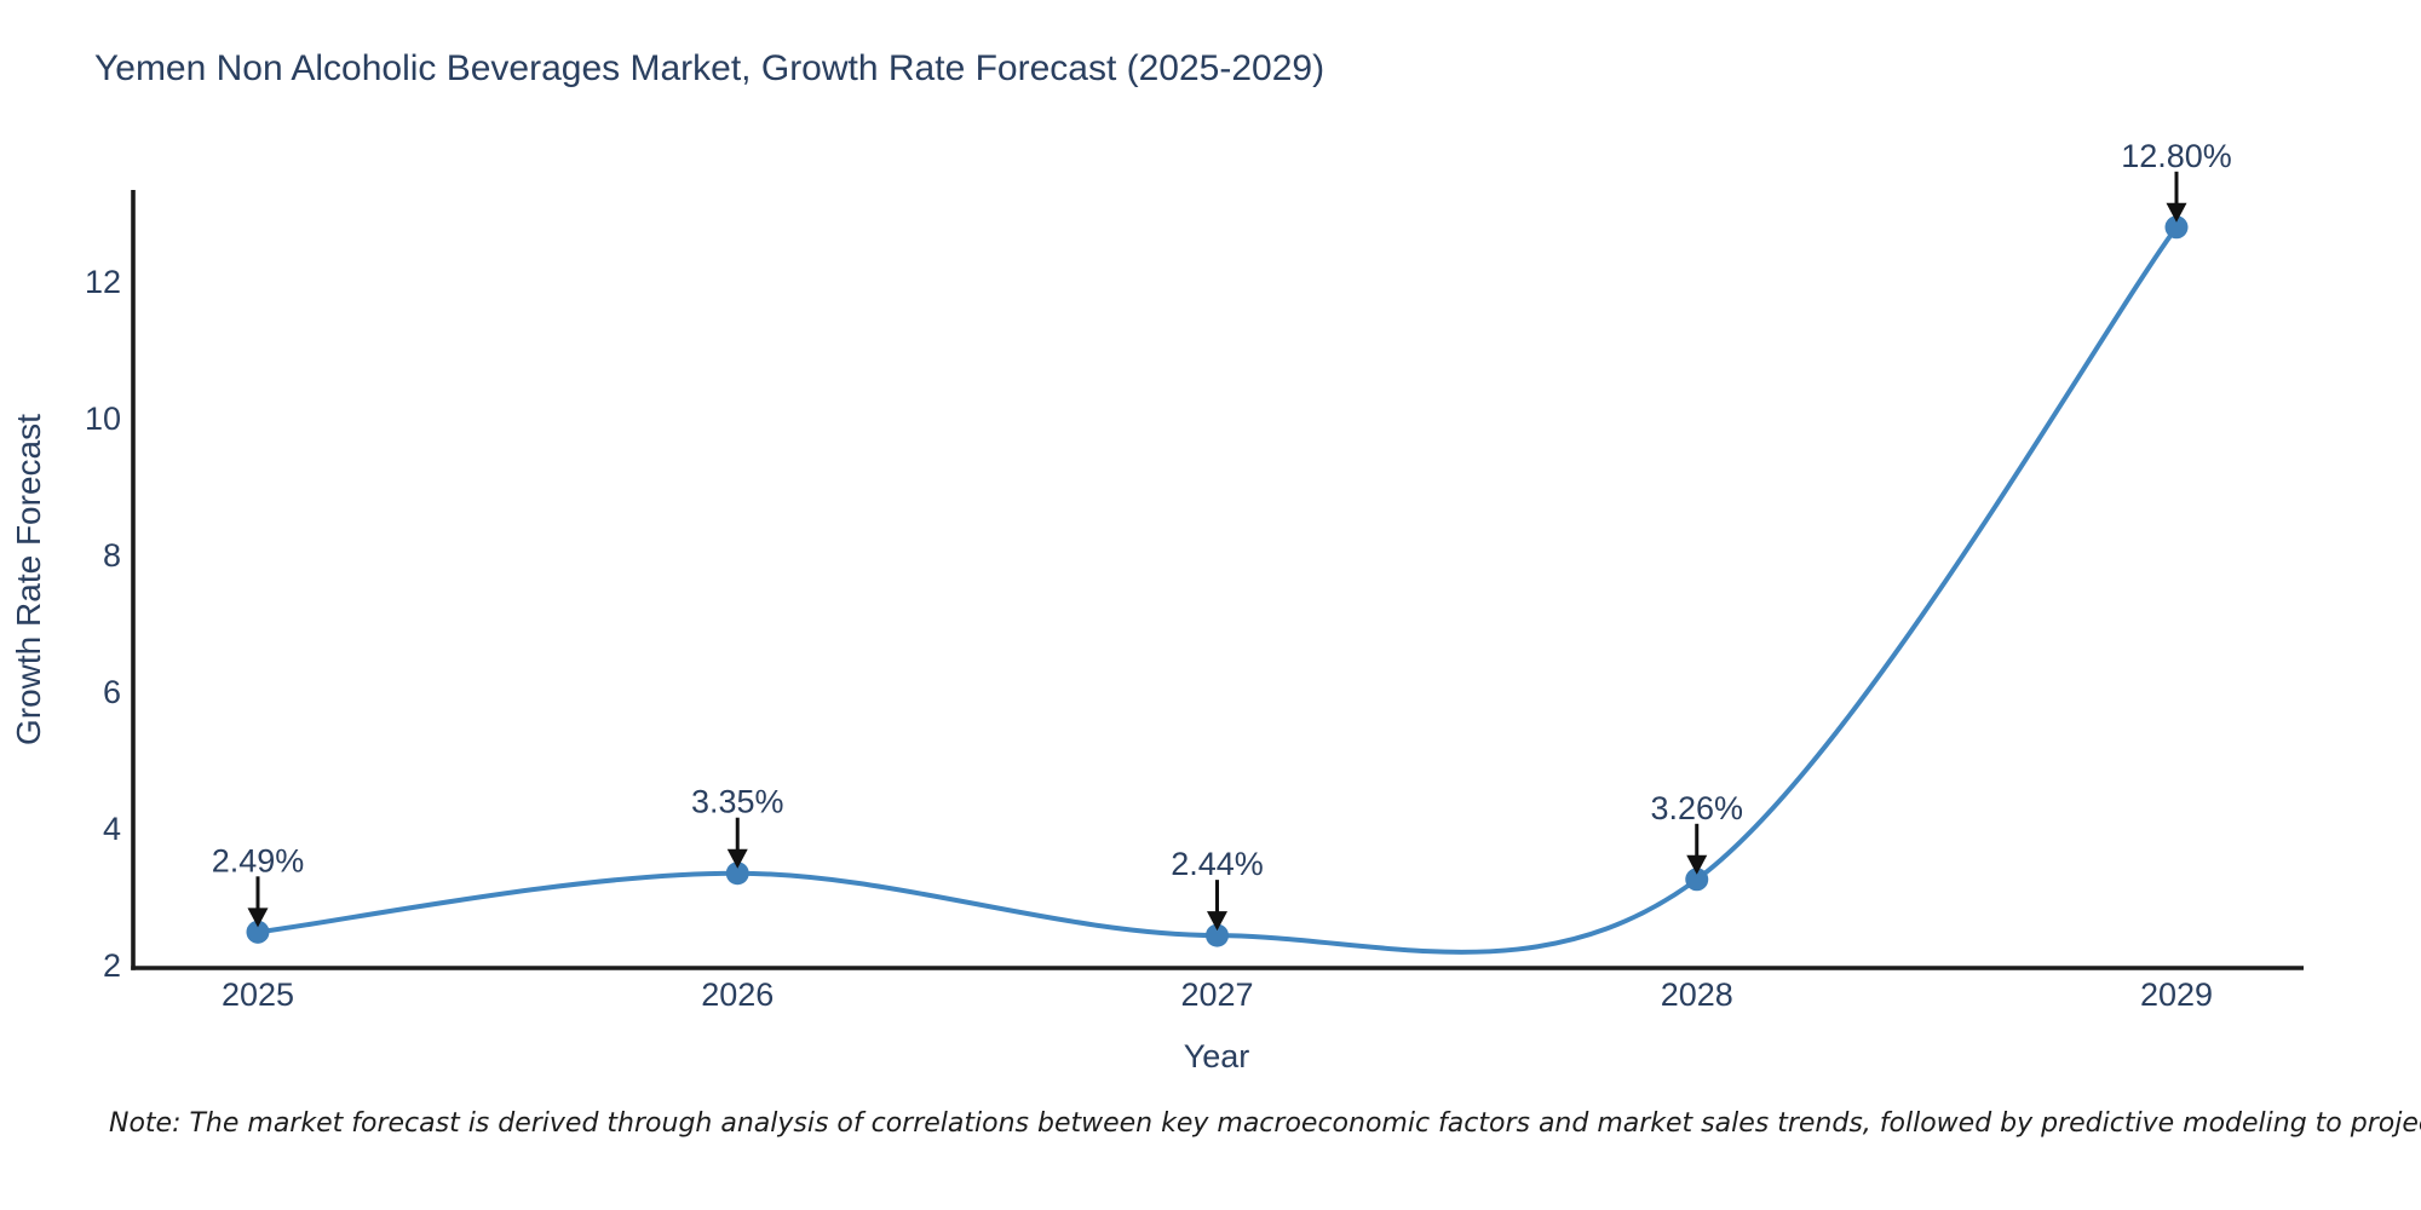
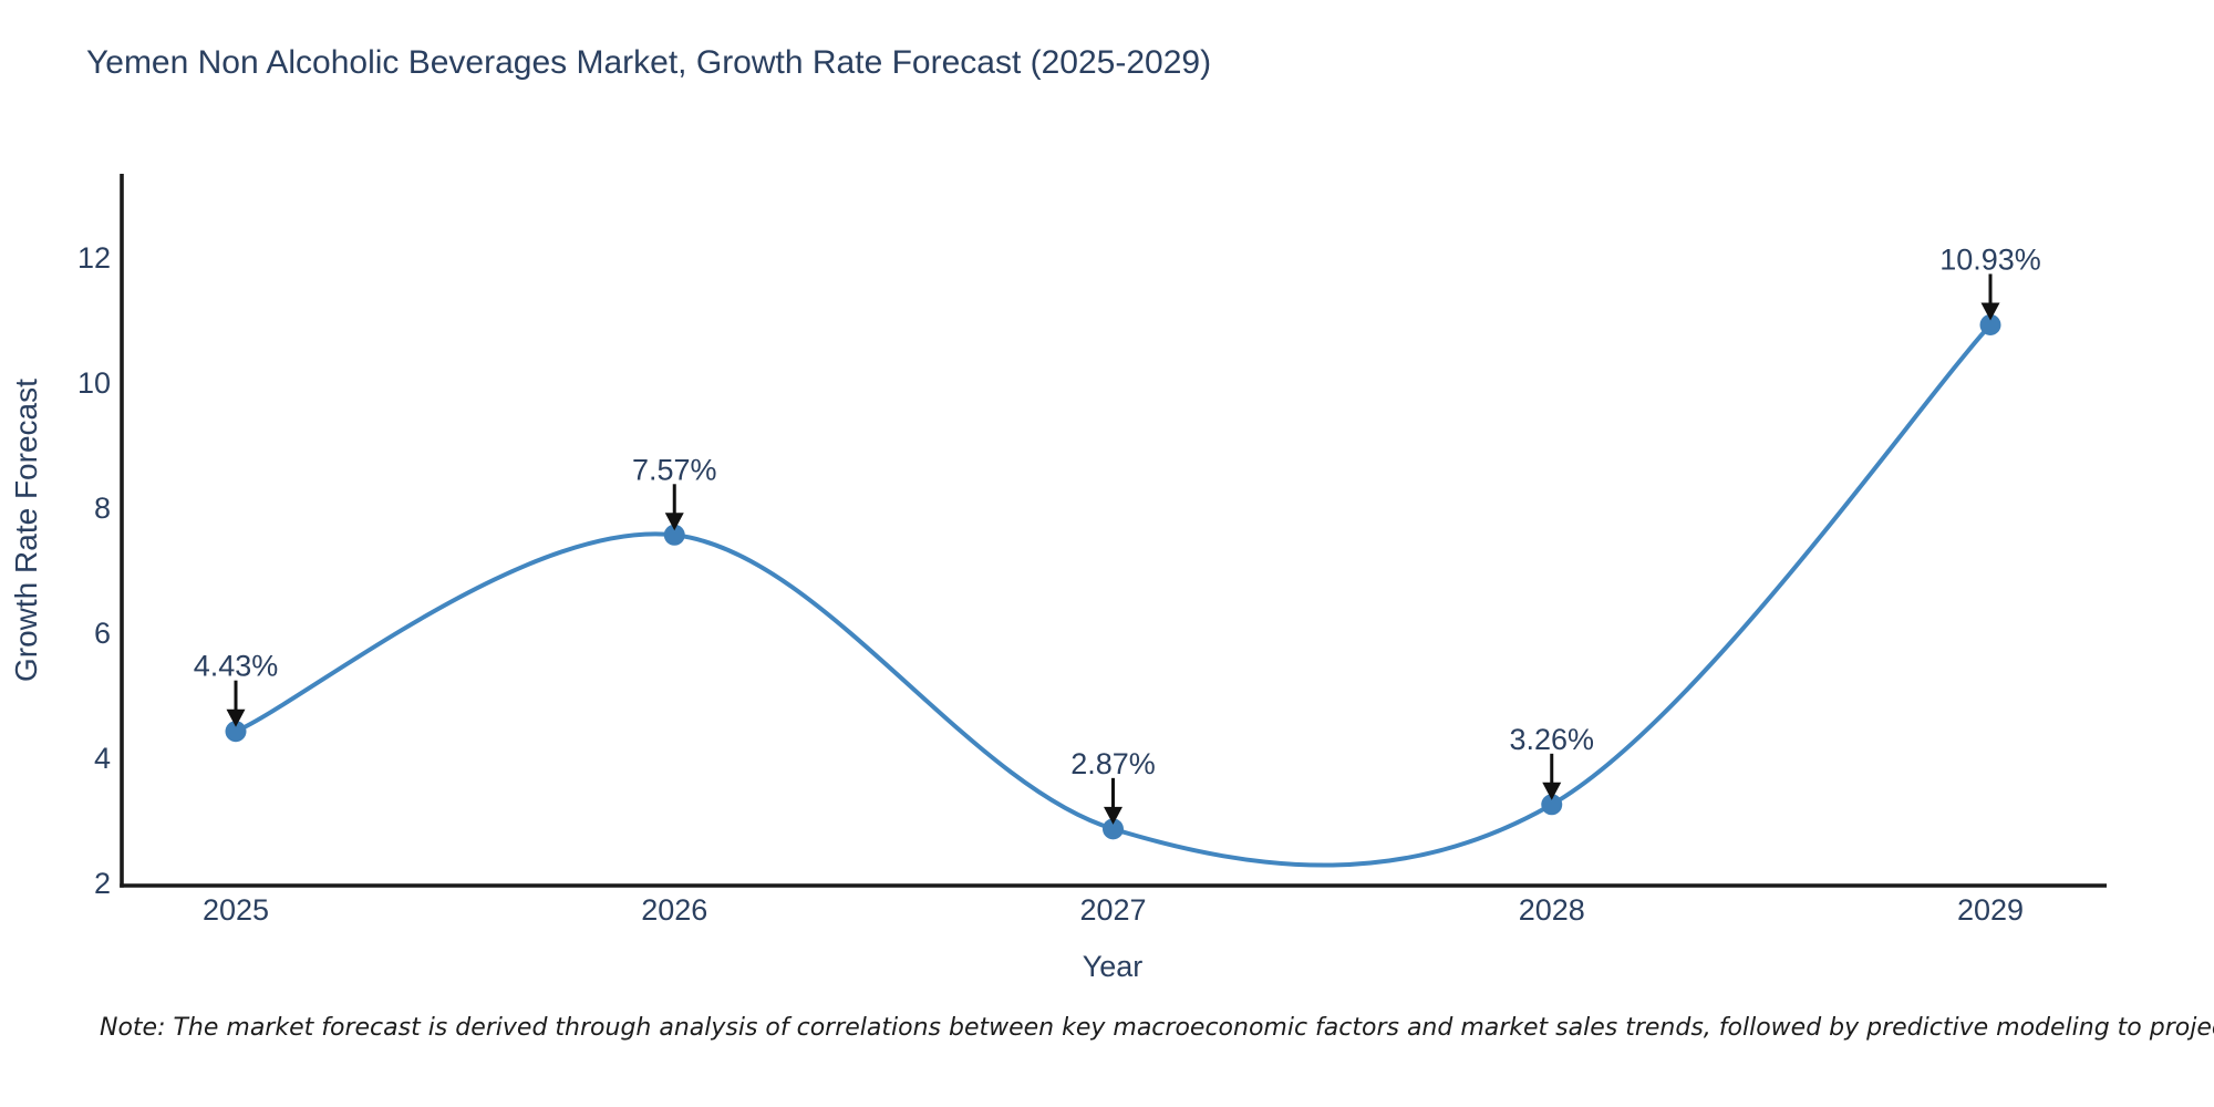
2025: 2.49% -> 4.43%
2026: 3.35% -> 7.57%
2027: 2.44% -> 2.87%
2029: 12.80% -> 10.93%
